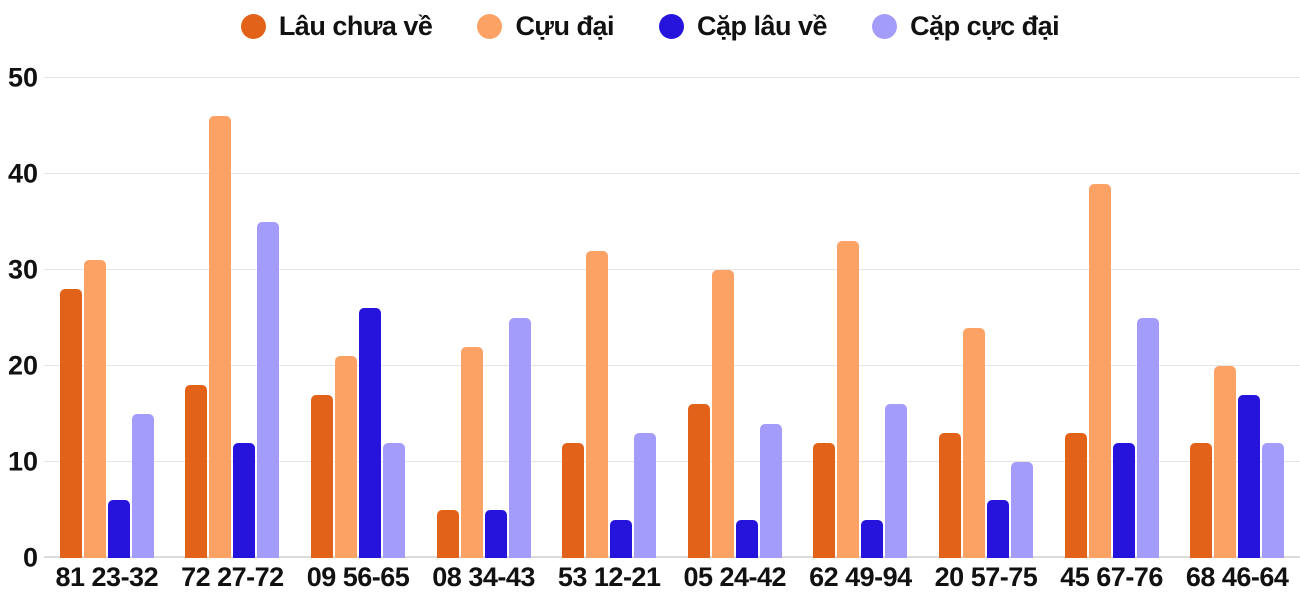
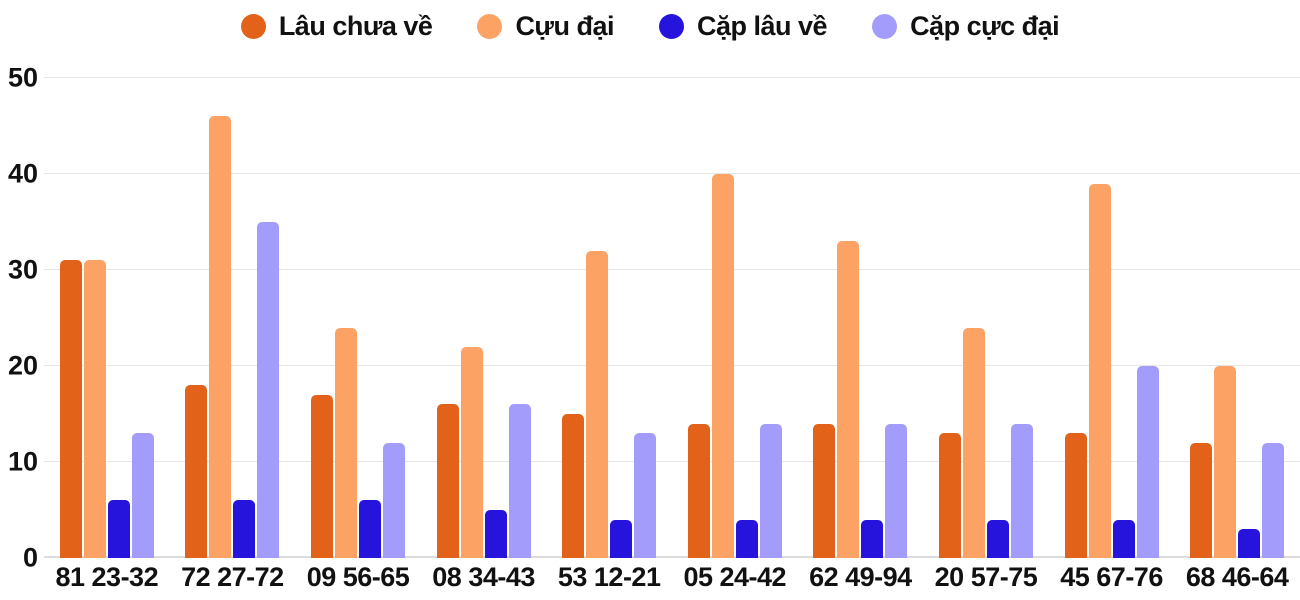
Lâu chưa về/81 23-32: 28 -> 31
Cặp cực đại/81 23-32: 15 -> 13
Cặp lâu về/72 27-72: 12 -> 6
Cựu đại/09 56-65: 21 -> 24
Cặp lâu về/09 56-65: 26 -> 6
Lâu chưa về/08 34-43: 5 -> 16
Cặp cực đại/08 34-43: 25 -> 16
Lâu chưa về/53 12-21: 12 -> 15
Lâu chưa về/05 24-42: 16 -> 14
Cựu đại/05 24-42: 30 -> 40
Lâu chưa về/62 49-94: 12 -> 14
Cặp cực đại/62 49-94: 16 -> 14
Cặp lâu về/20 57-75: 6 -> 4
Cặp cực đại/20 57-75: 10 -> 14
Cặp lâu về/45 67-76: 12 -> 4
Cặp cực đại/45 67-76: 25 -> 20
Cặp lâu về/68 46-64: 17 -> 3
